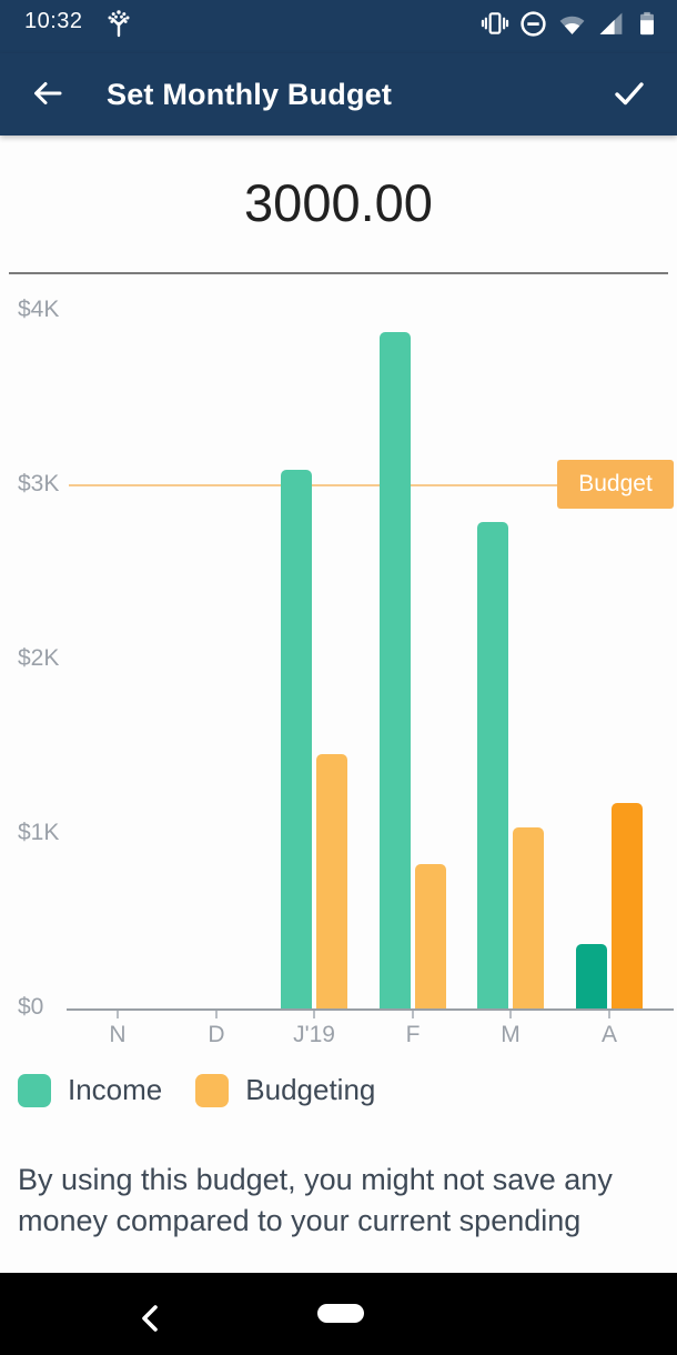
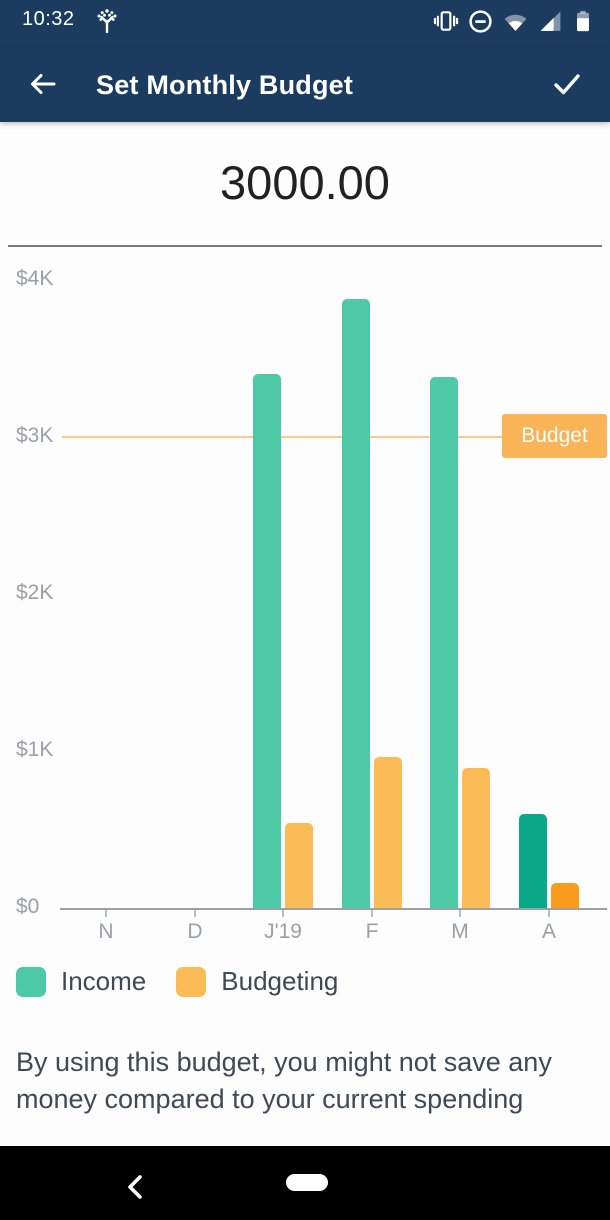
Income/J'19: $3.09K -> $3.40K
Budgeting/J'19: $1.46K -> $0.54K
Budgeting/F: $0.83K -> $0.96K
Income/M: $2.79K -> $3.38K
Budgeting/M: $1.04K -> $0.89K
Income/A: $0.37K -> $0.60K
Budgeting/A: $1.18K -> $0.16K
